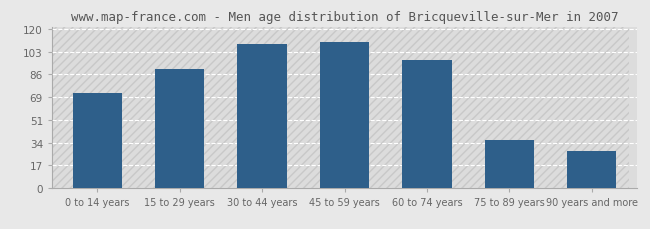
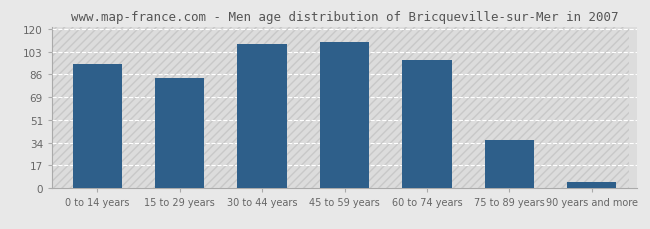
0 to 14 years: 72 -> 94
15 to 29 years: 90 -> 83
90 years and more: 28 -> 4
